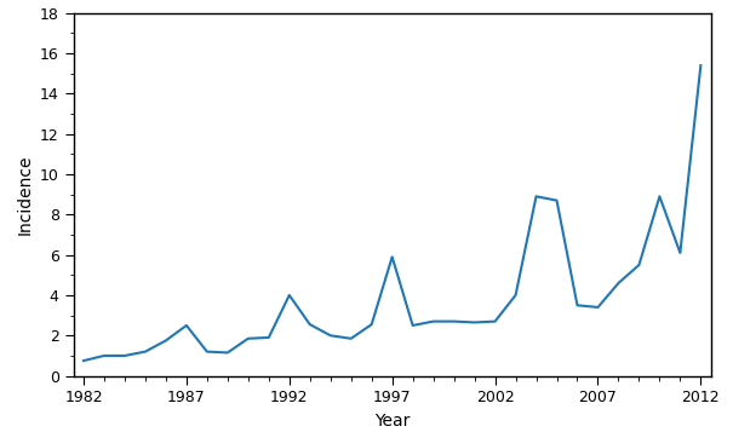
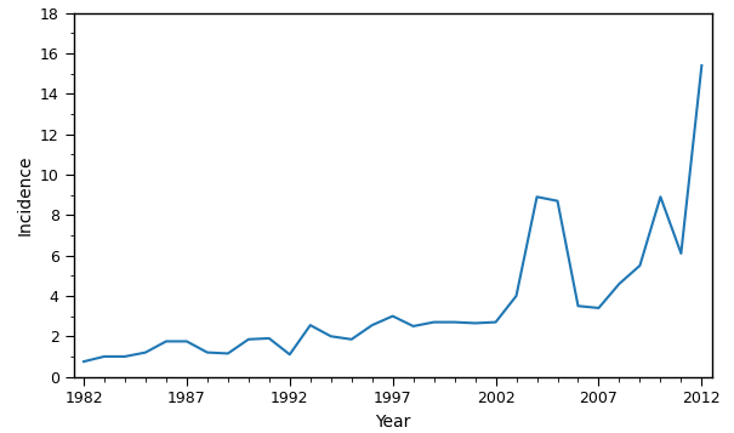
1987: 2.5 -> 1.8
1992: 4.0 -> 1.1
1997: 5.9 -> 3.0
